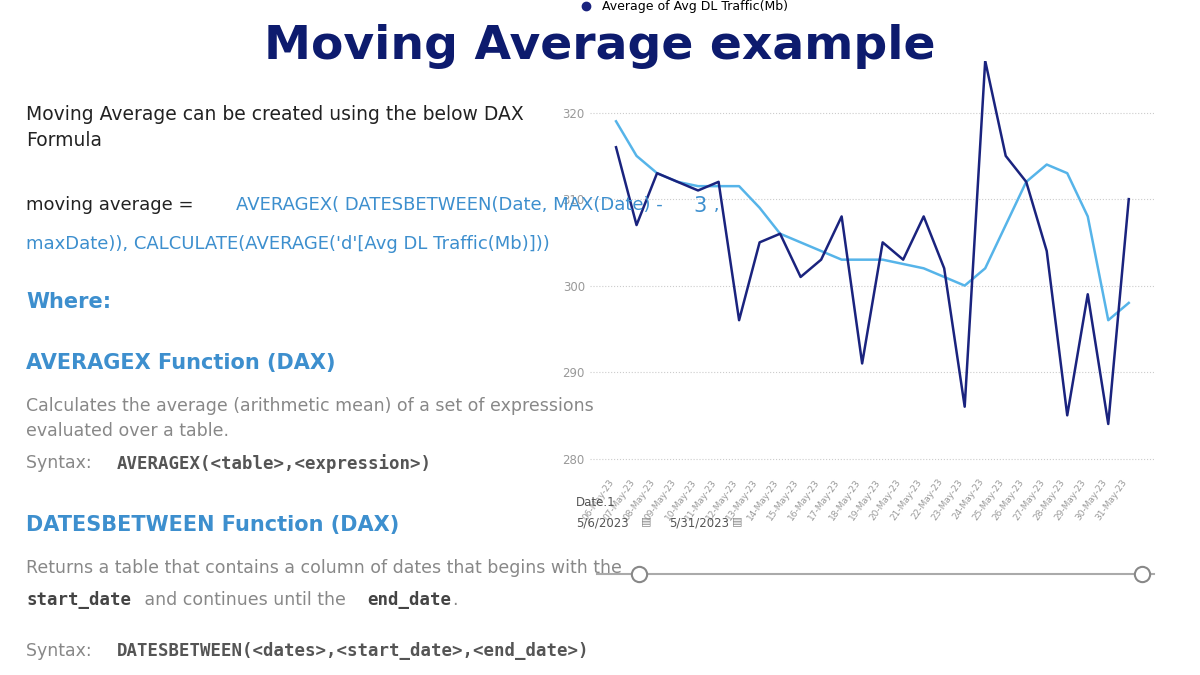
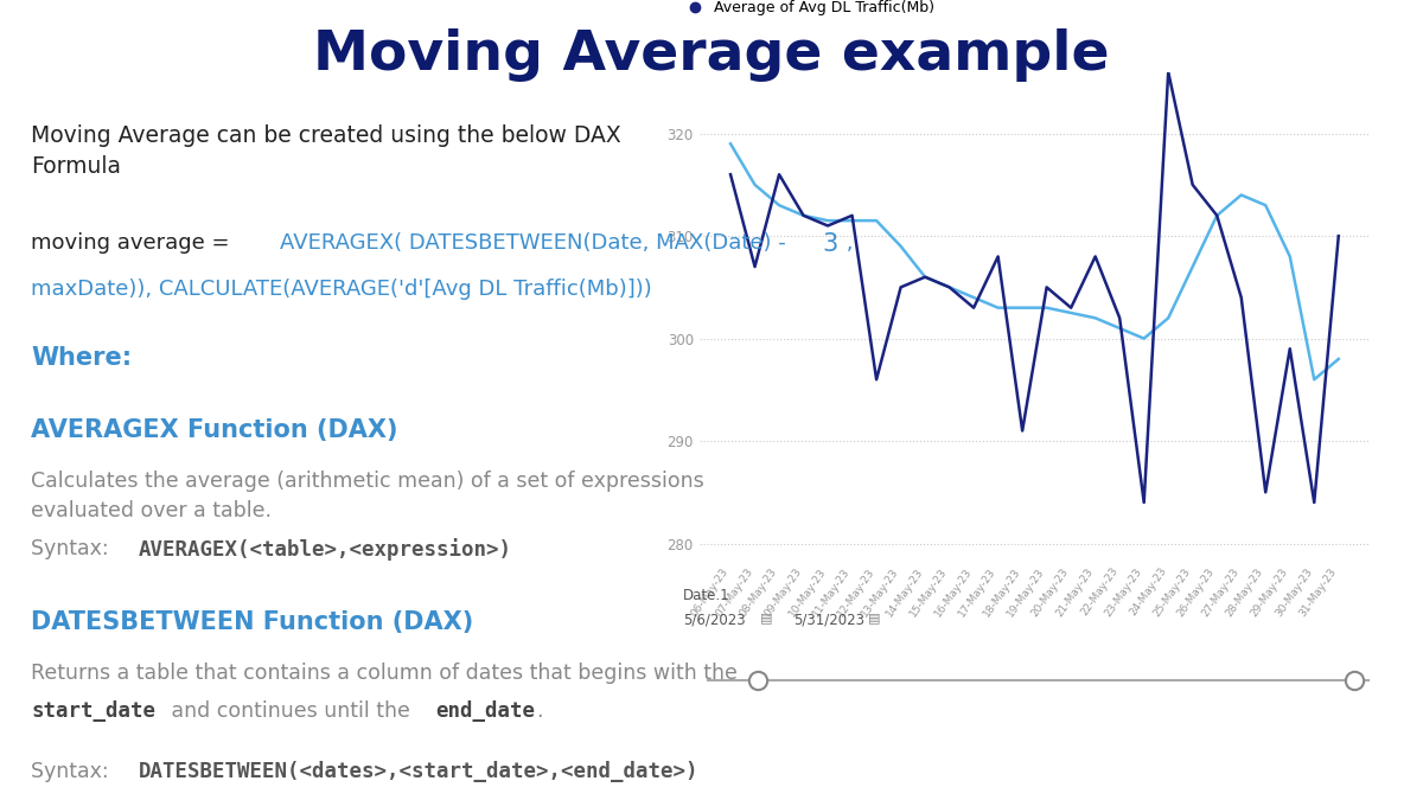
Average of Avg DL Traffic(Mb)/08-May-23: 313 -> 316
Average of Avg DL Traffic(Mb)/15-May-23: 301 -> 305
Average of Avg DL Traffic(Mb)/23-May-23: 286 -> 284
